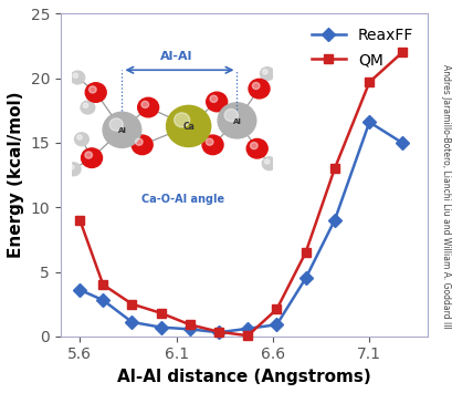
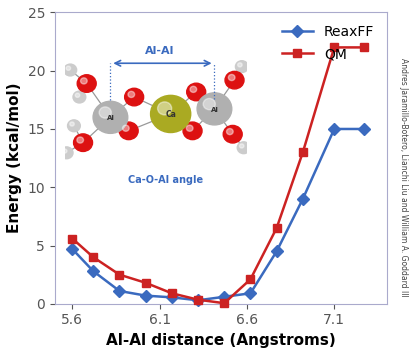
ReaxFF/5.6: 3.6 -> 4.7
QM/5.6: 9.0 -> 5.6
ReaxFF/7.1: 16.6 -> 15.0
QM/7.1: 19.7 -> 22.0
